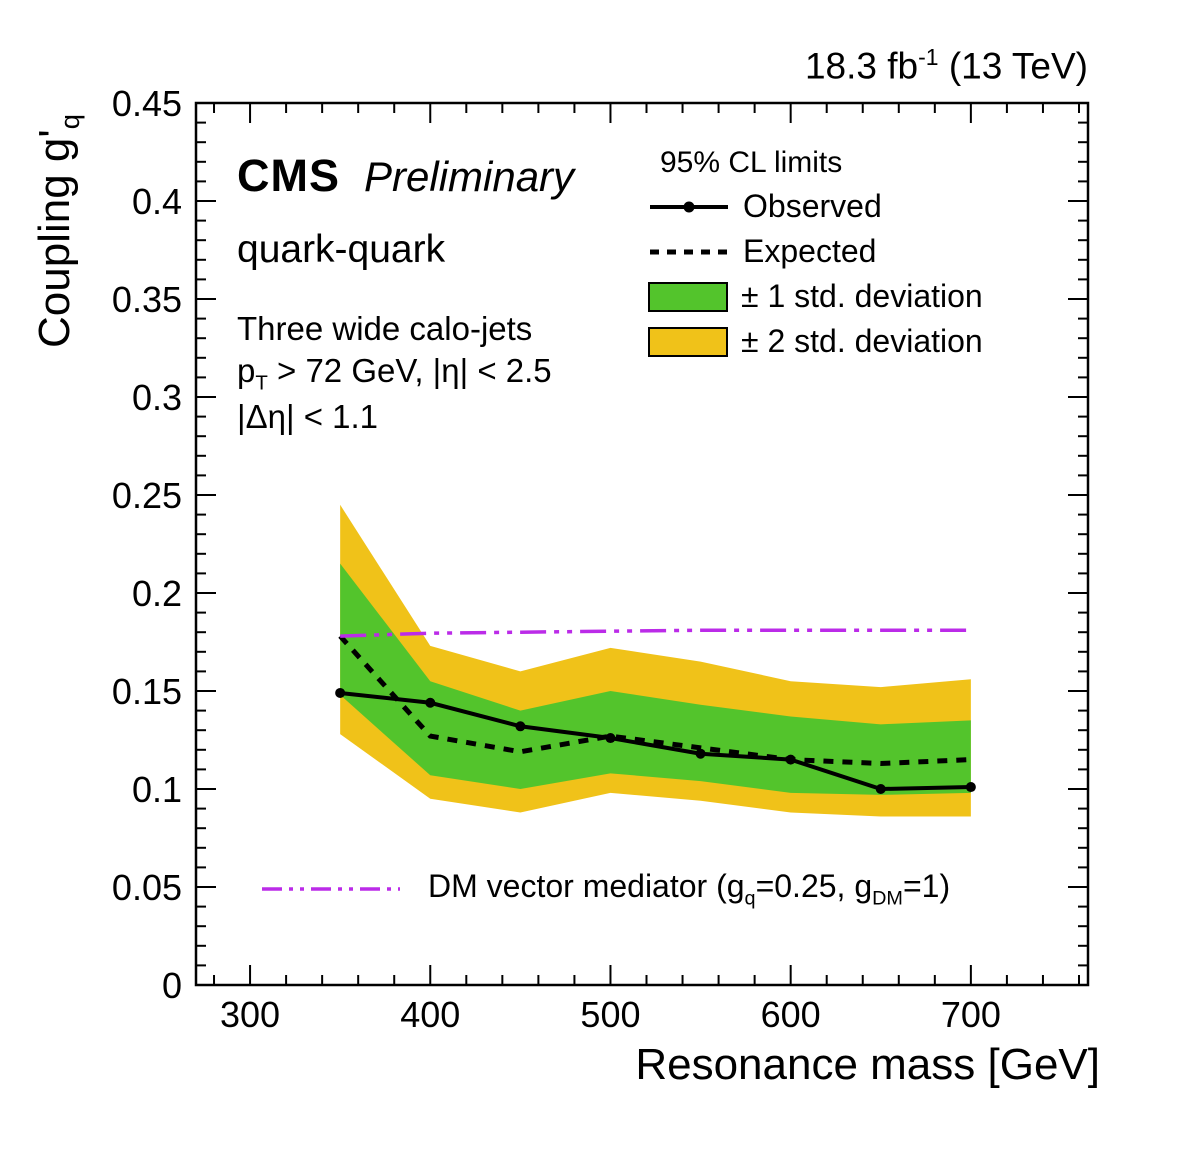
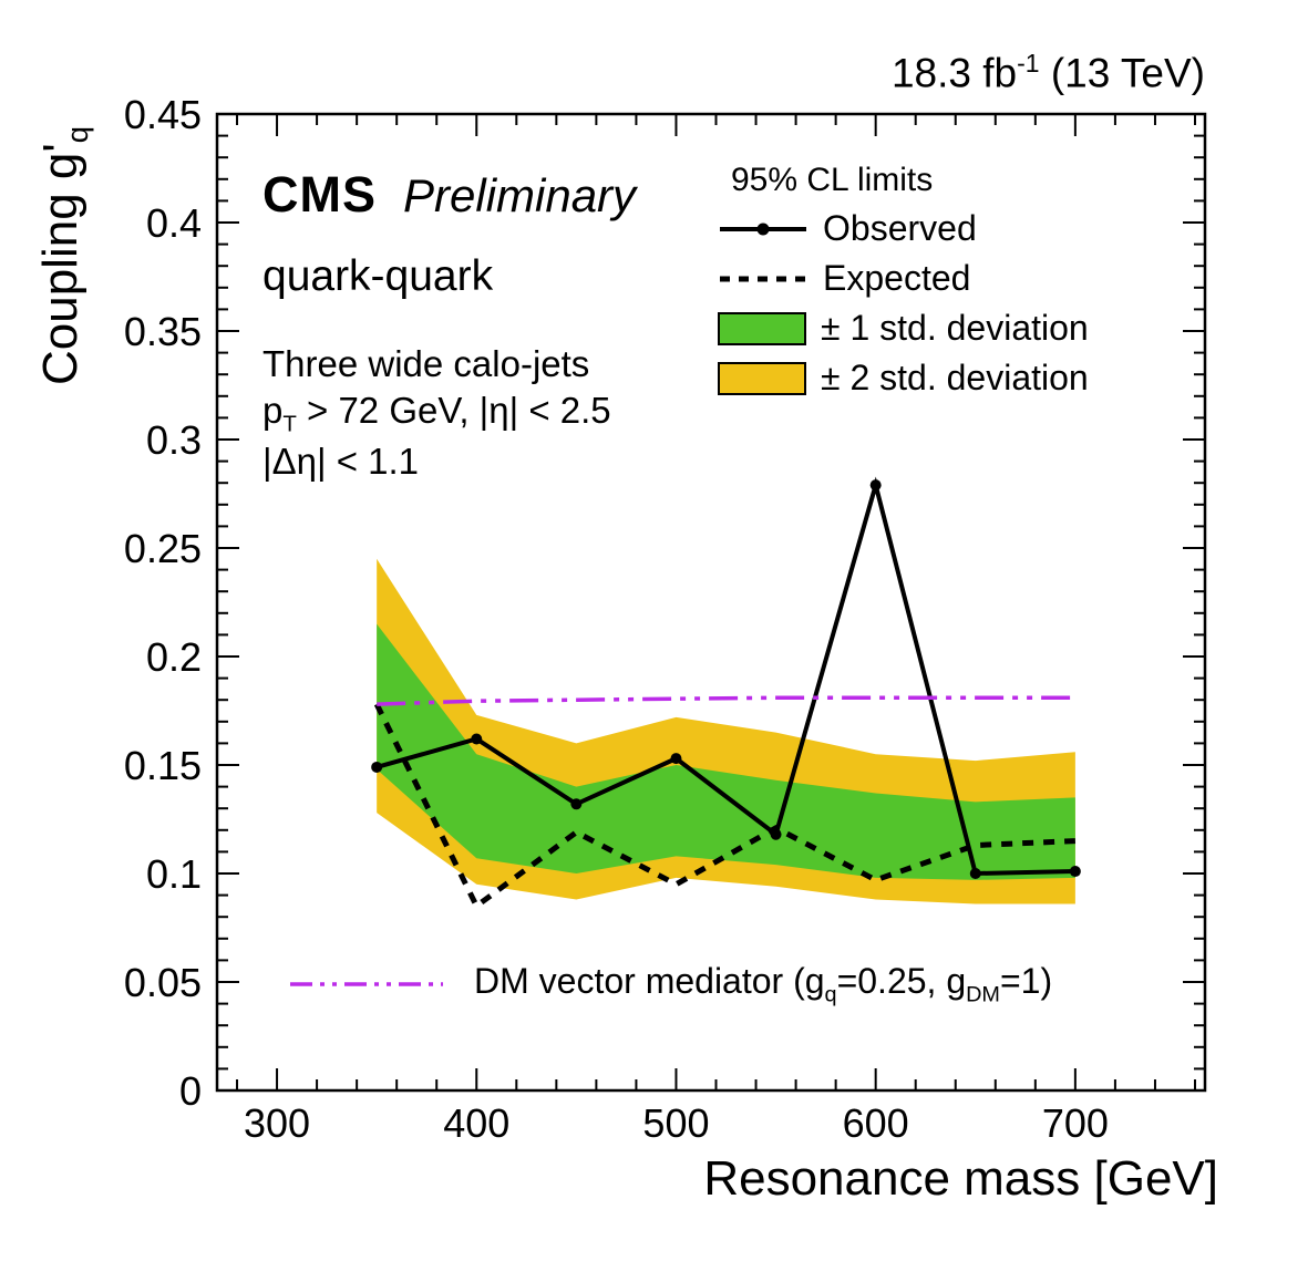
Observed/400: 0.144 -> 0.162
Expected/400: 0.127 -> 0.085
Observed/500: 0.126 -> 0.153
Expected/500: 0.127 -> 0.095
Observed/600: 0.115 -> 0.279
Expected/600: 0.115 -> 0.097
